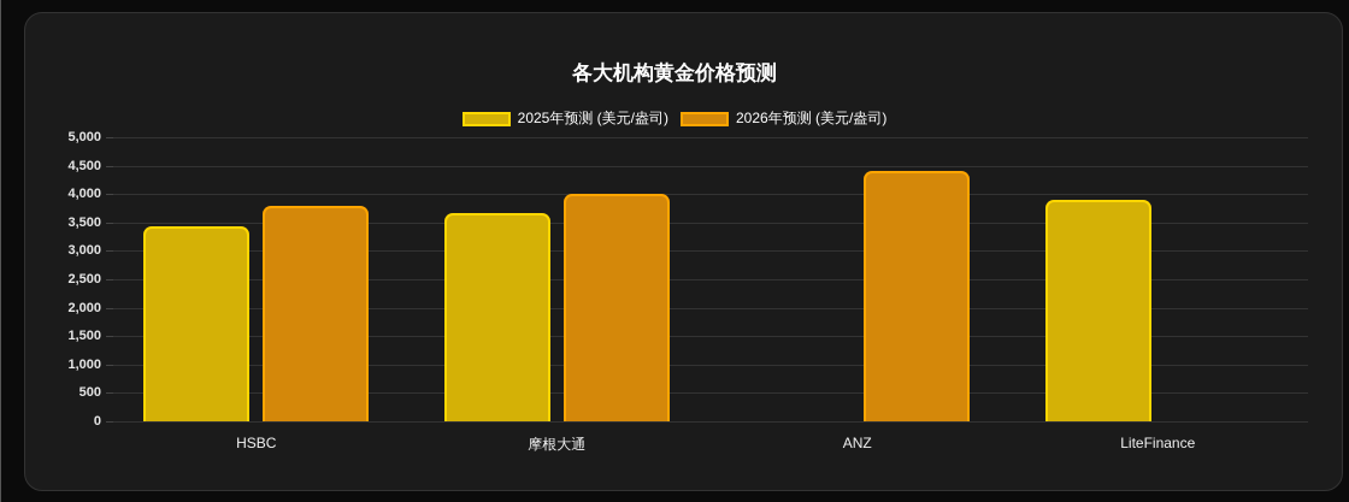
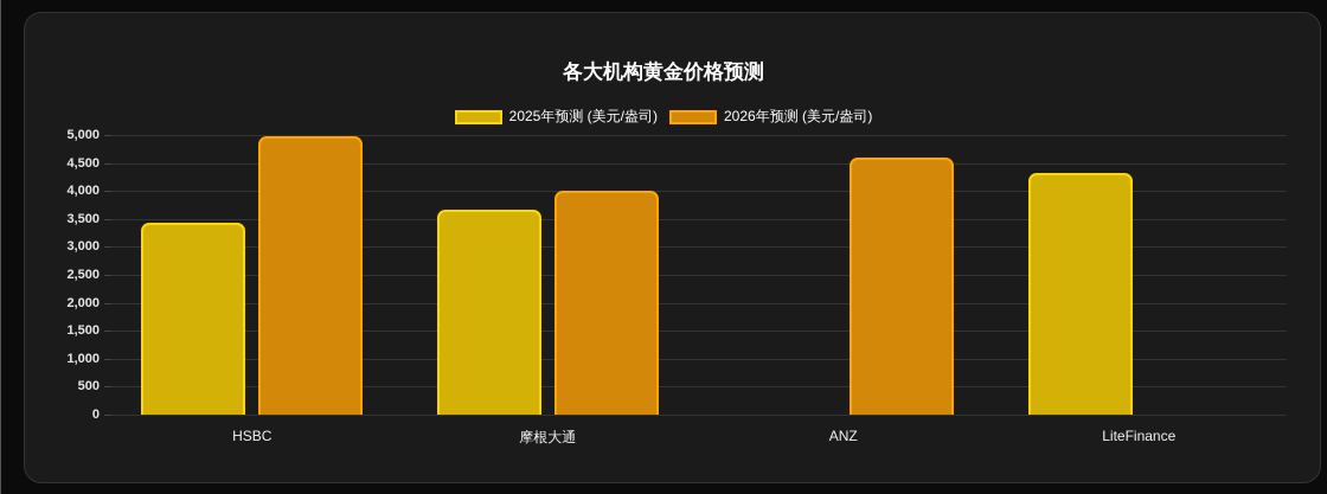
2026年预测 (美元/盎司)/HSBC: 3800 -> 5000
2026年预测 (美元/盎司)/ANZ: 4400 -> 4600
2025年预测 (美元/盎司)/LiteFinance: 3900 -> 4300
